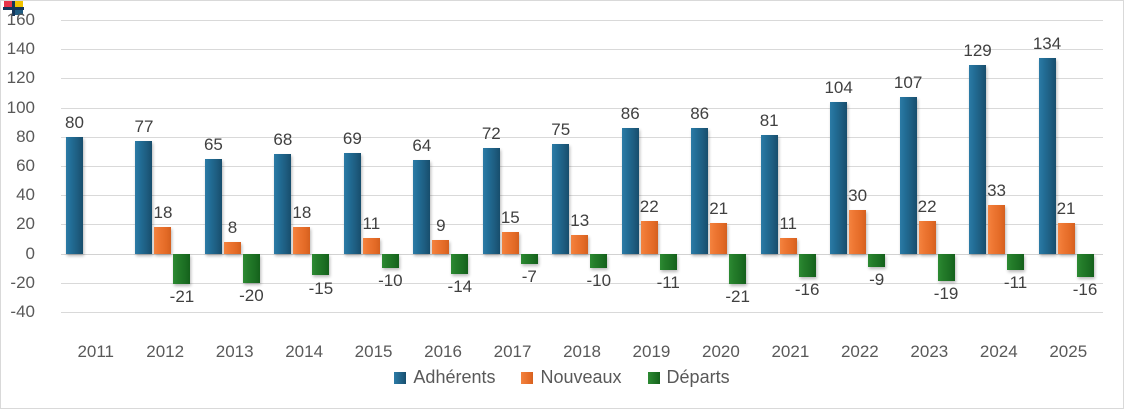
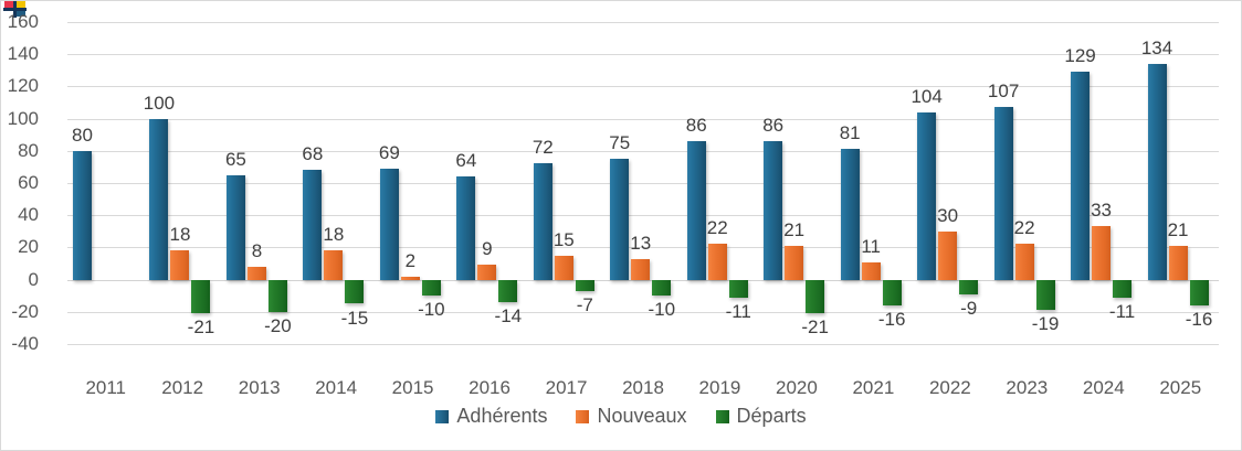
Adhérents/2012: 77 -> 100
Nouveaux/2015: 11 -> 2
